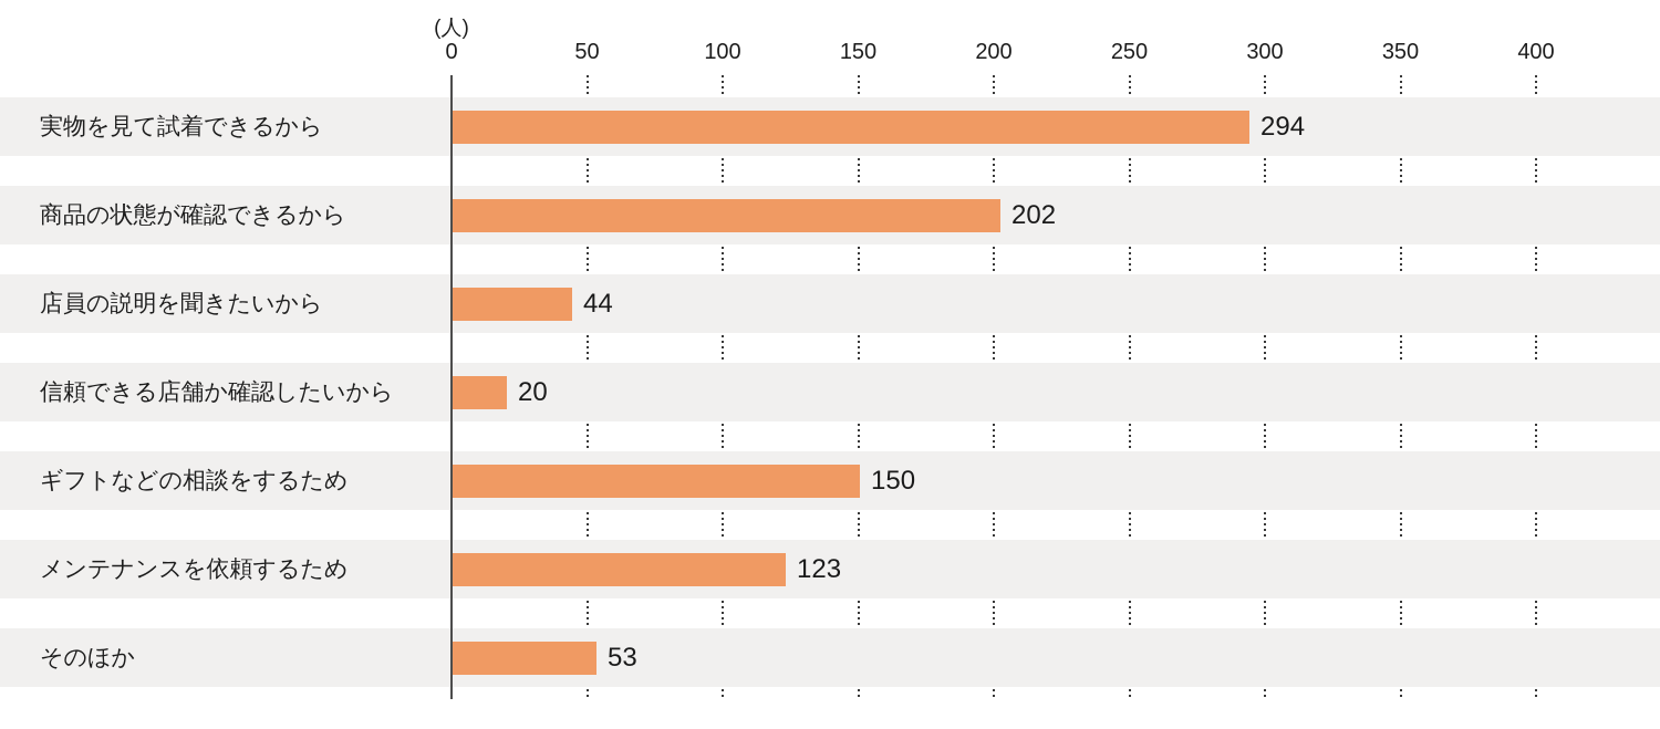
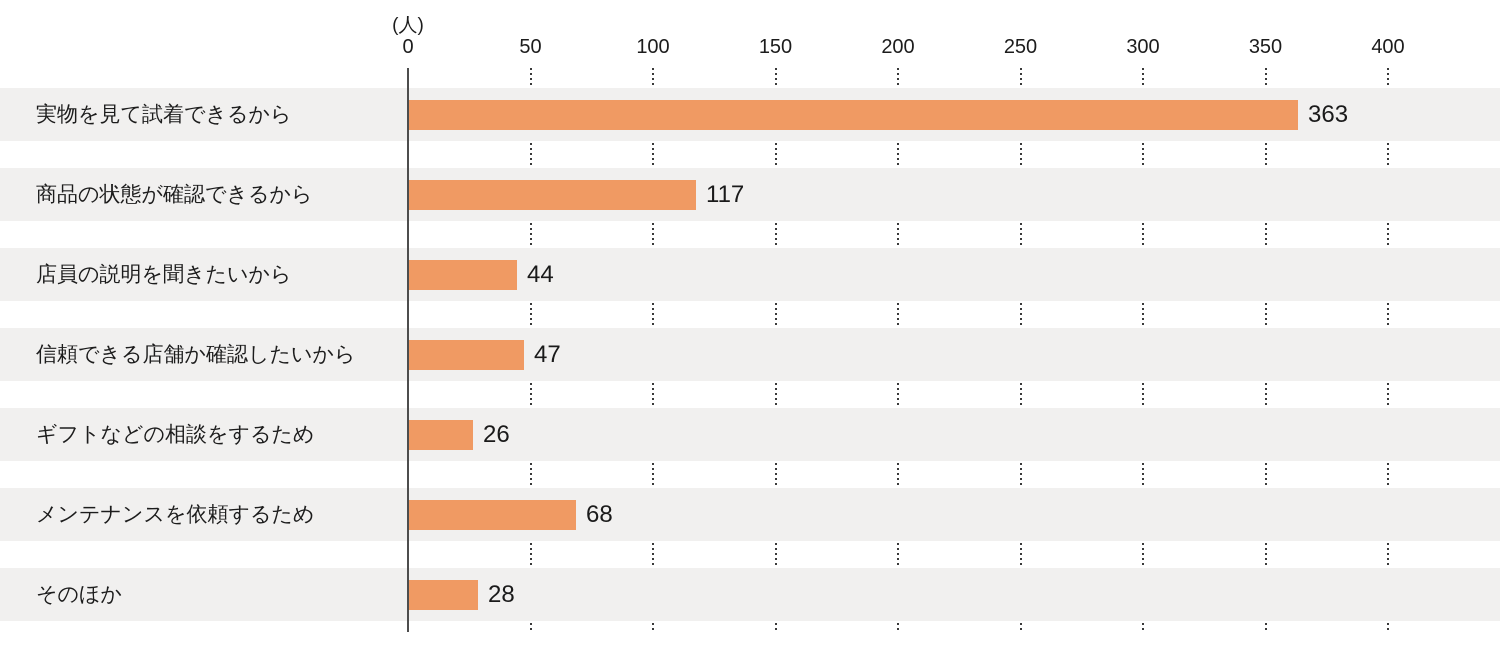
実物を見て試着できるから: 294 -> 363
商品の状態が確認できるから: 202 -> 117
信頼できる店舗か確認したいから: 20 -> 47
ギフトなどの相談をするため: 150 -> 26
メンテナンスを依頼するため: 123 -> 68
そのほか: 53 -> 28
